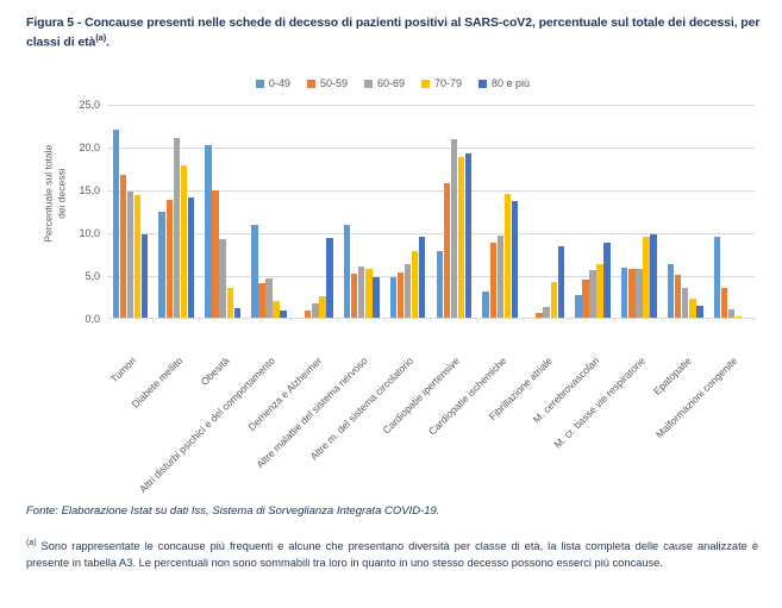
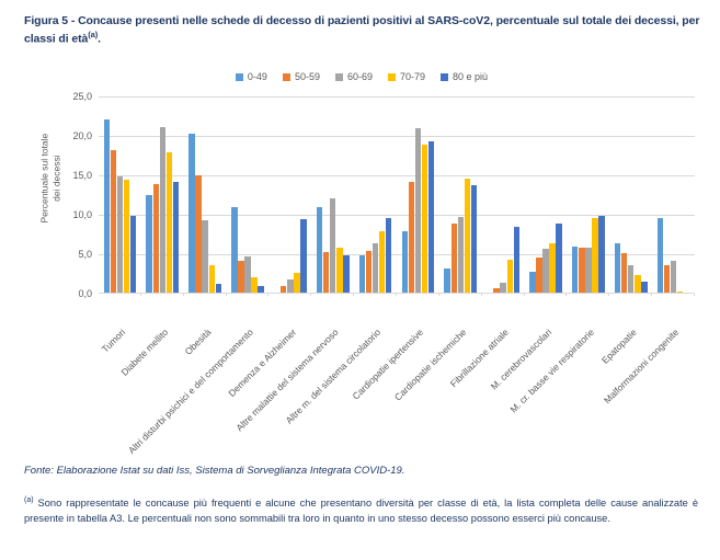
50-59/Tumori: 17 -> 18
60-69/Altre malattie del sistema nervoso: 6 -> 12
50-59/Cardiopatie ipertensive: 16 -> 14
60-69/Malformazioni congenite: 1 -> 4
